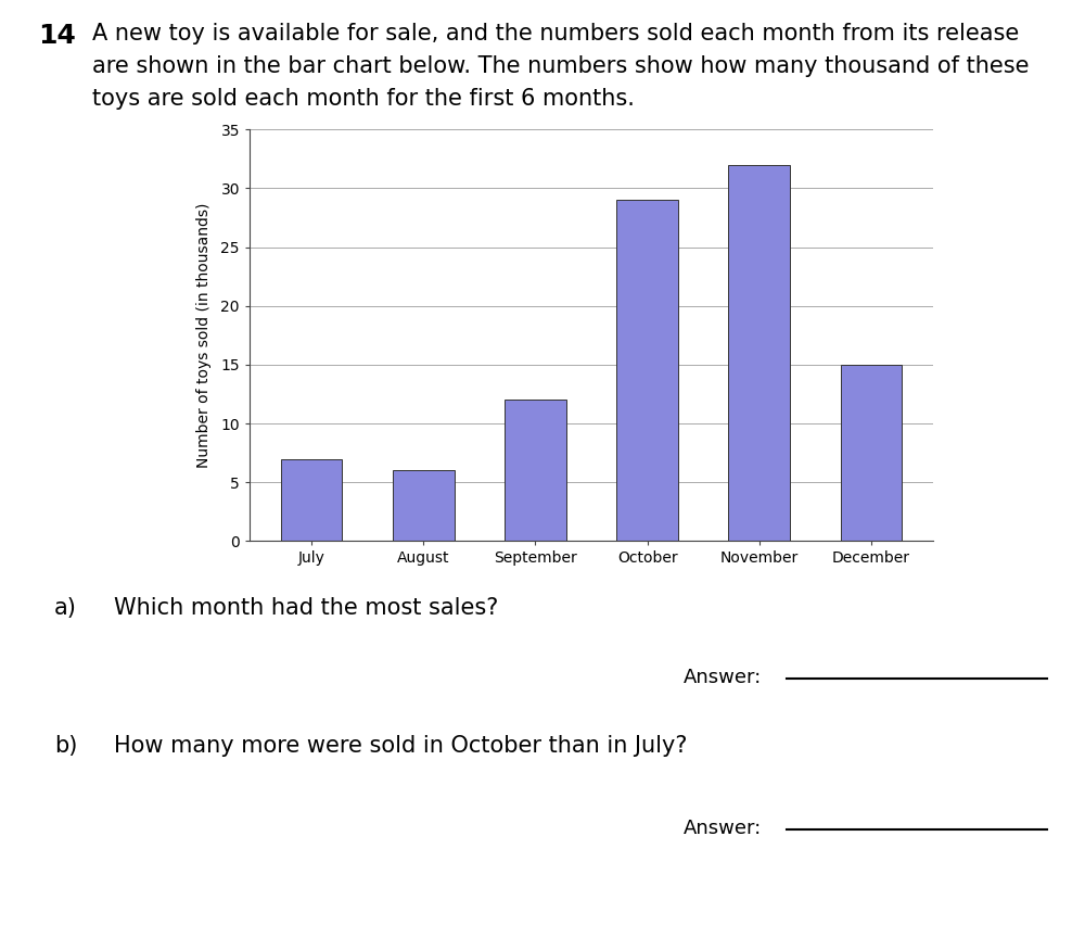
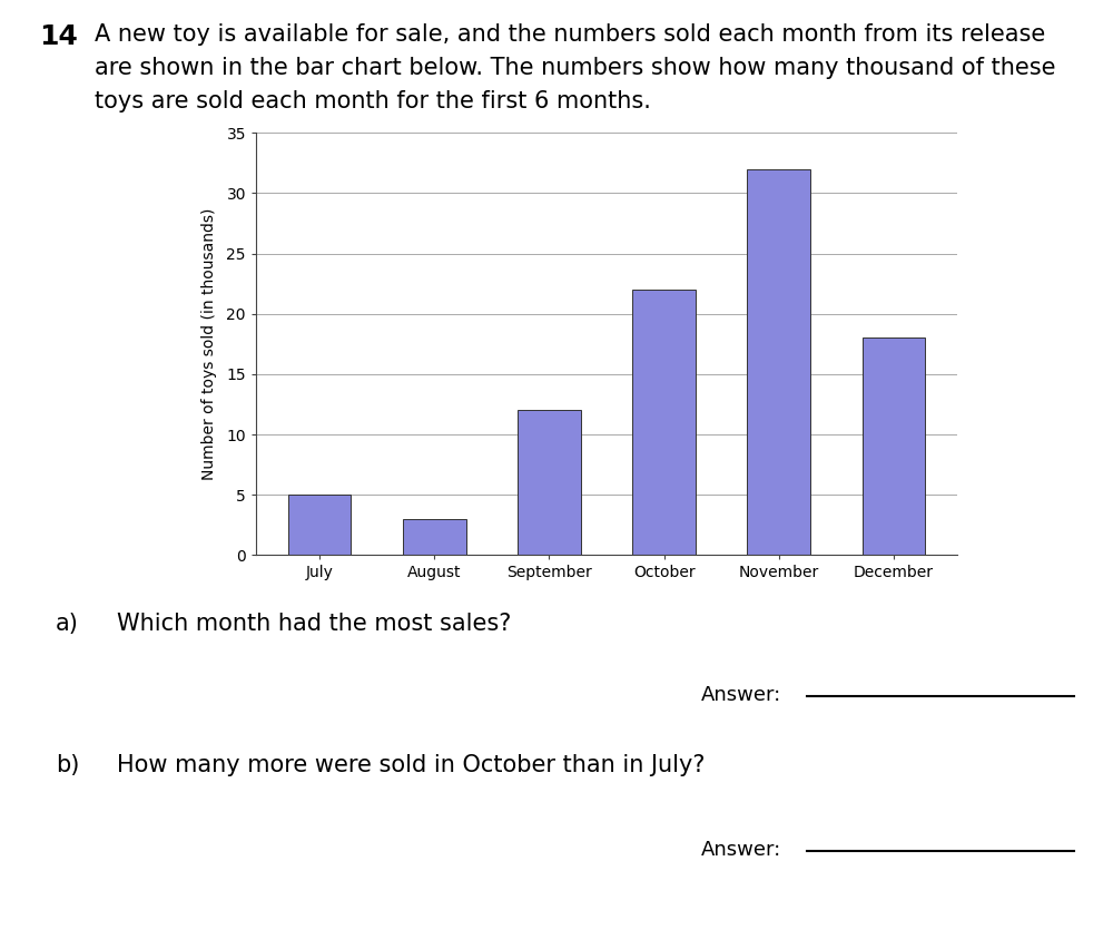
July: 7 -> 5
August: 6 -> 3
October: 29 -> 22
December: 15 -> 18
